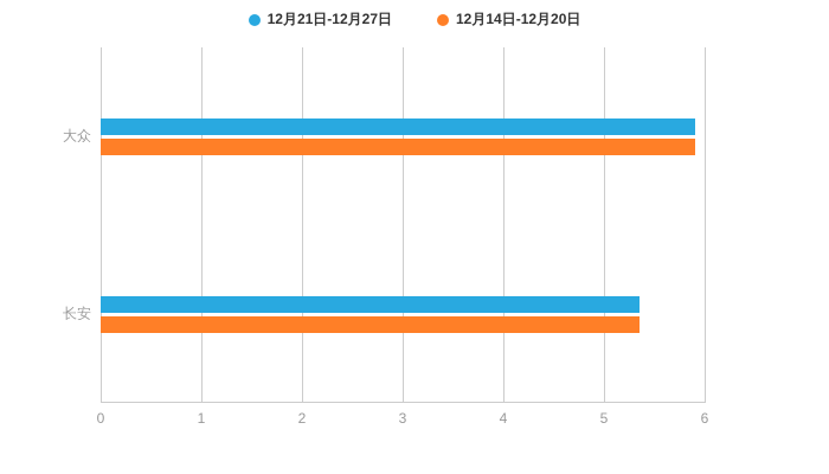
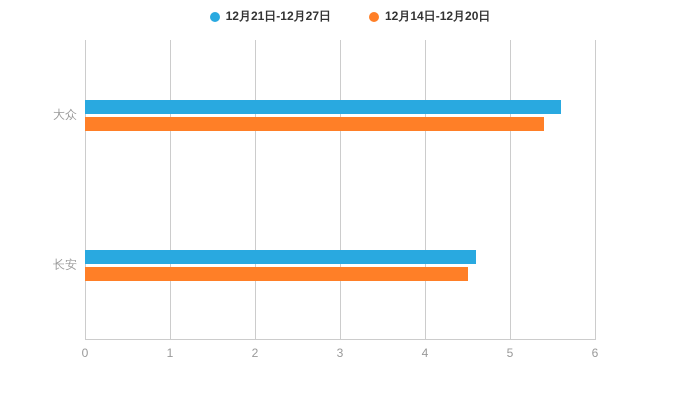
12月21日-12月27日/大众: 5.9 -> 5.6
12月14日-12月20日/大众: 5.9 -> 5.4
12月21日-12月27日/长安: 5.3 -> 4.6
12月14日-12月20日/长安: 5.3 -> 4.5
